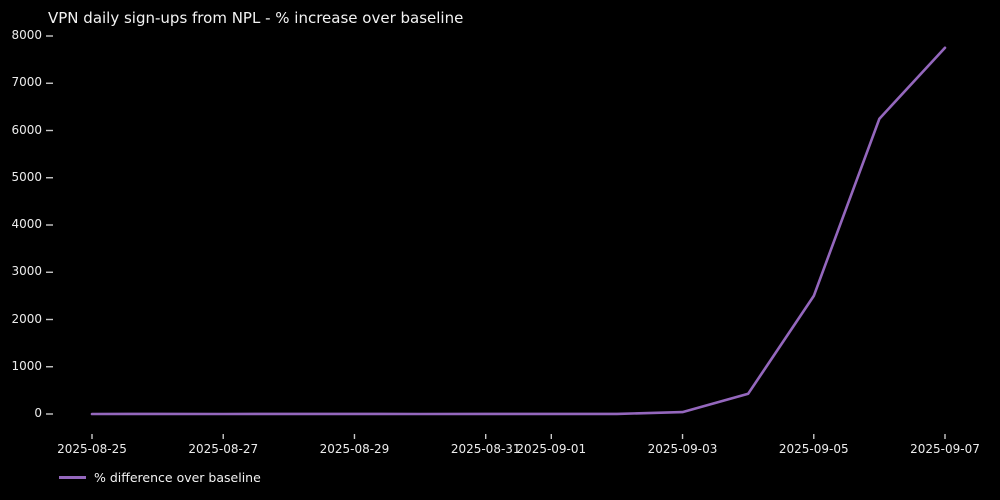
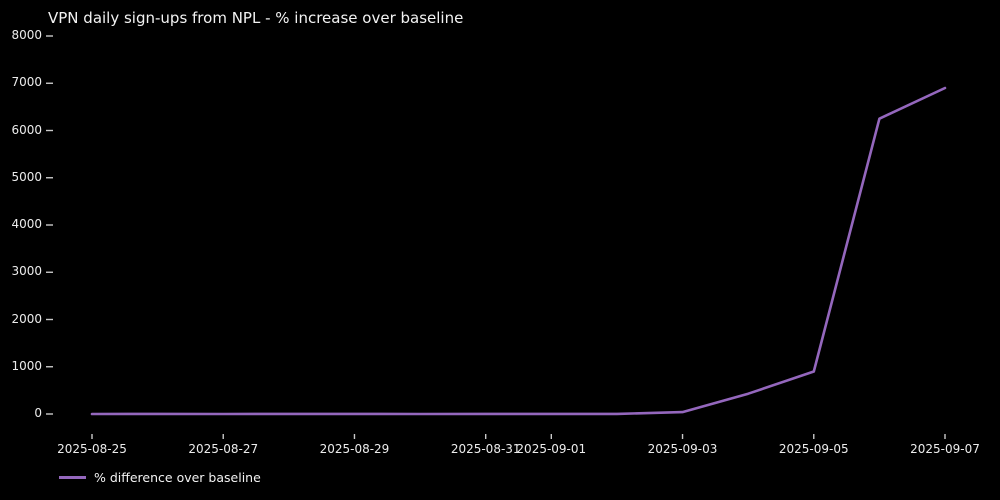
2025-09-05: 2500 -> 900
2025-09-07: 7800 -> 6900
